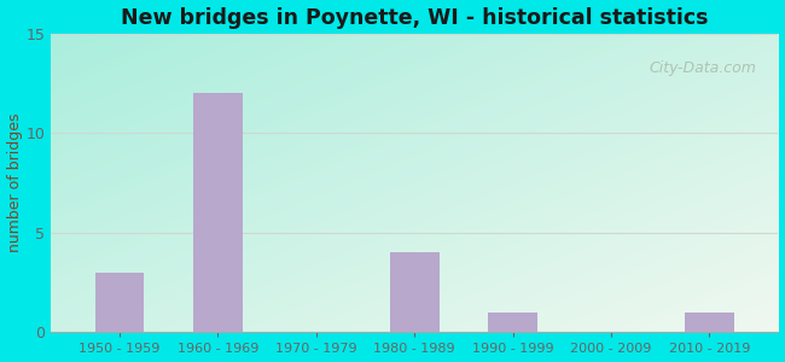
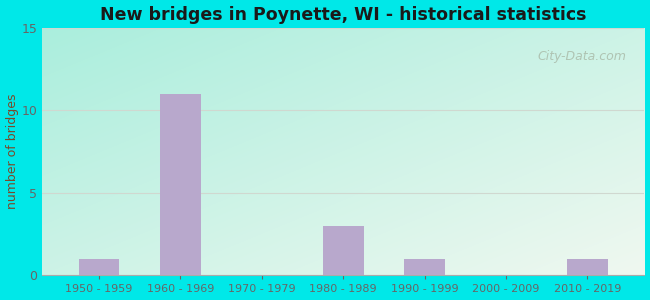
1950 - 1959: 3 -> 1
1960 - 1969: 12 -> 11
1980 - 1989: 4 -> 3
